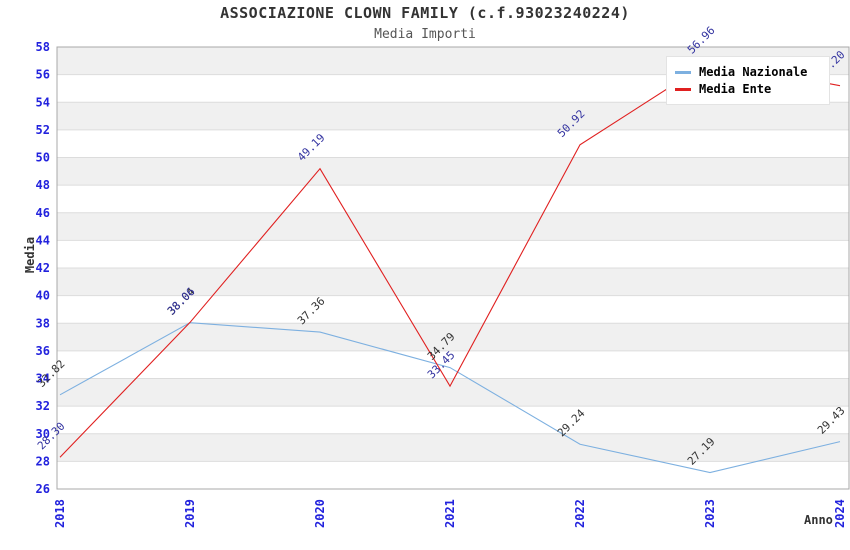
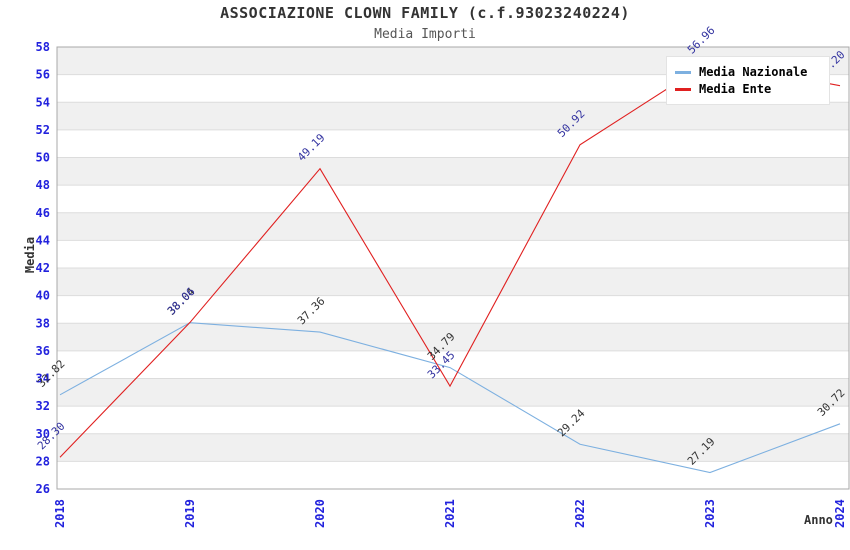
Media Nazionale/2024: 29.43 -> 30.72
